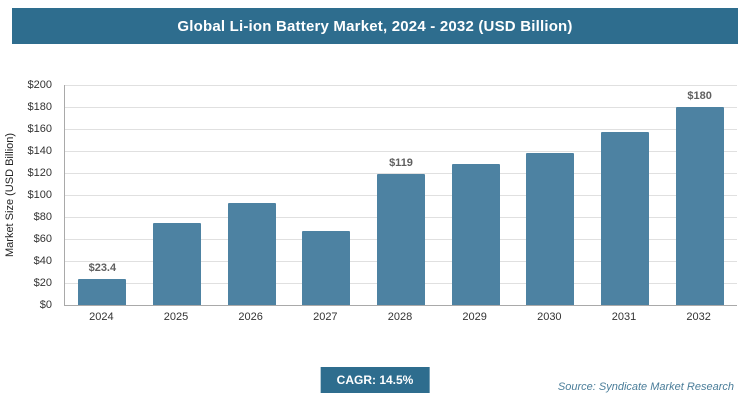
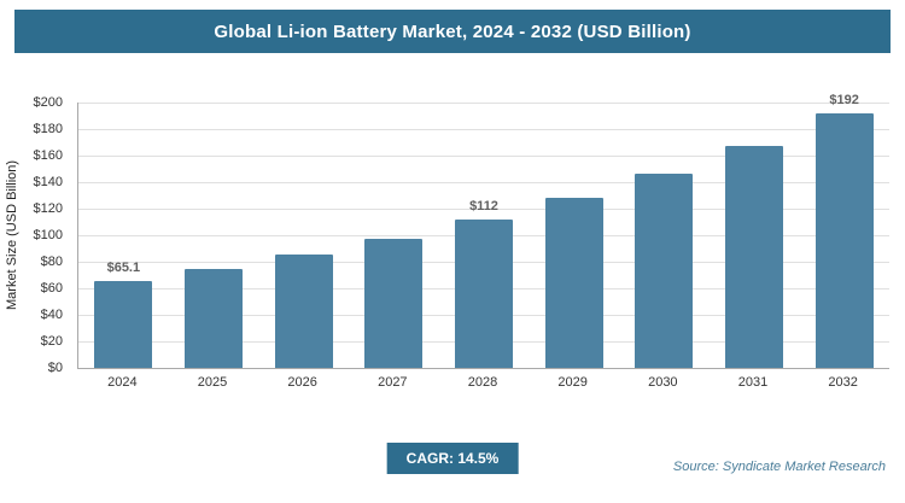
2024: $23.4 -> $65.1
2026: $93 -> $85
2027: $67 -> $98
2028: $119 -> $112
2030: $138 -> $146
2031: $157 -> $168
2032: $180 -> $192
